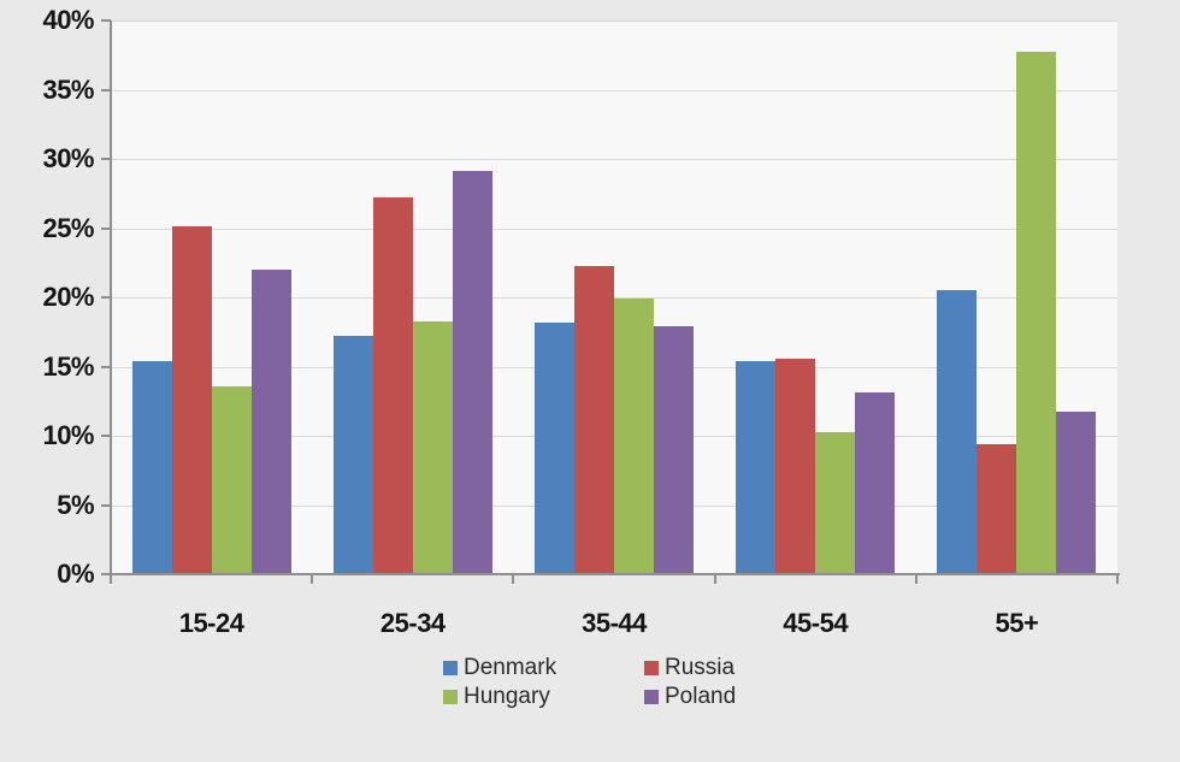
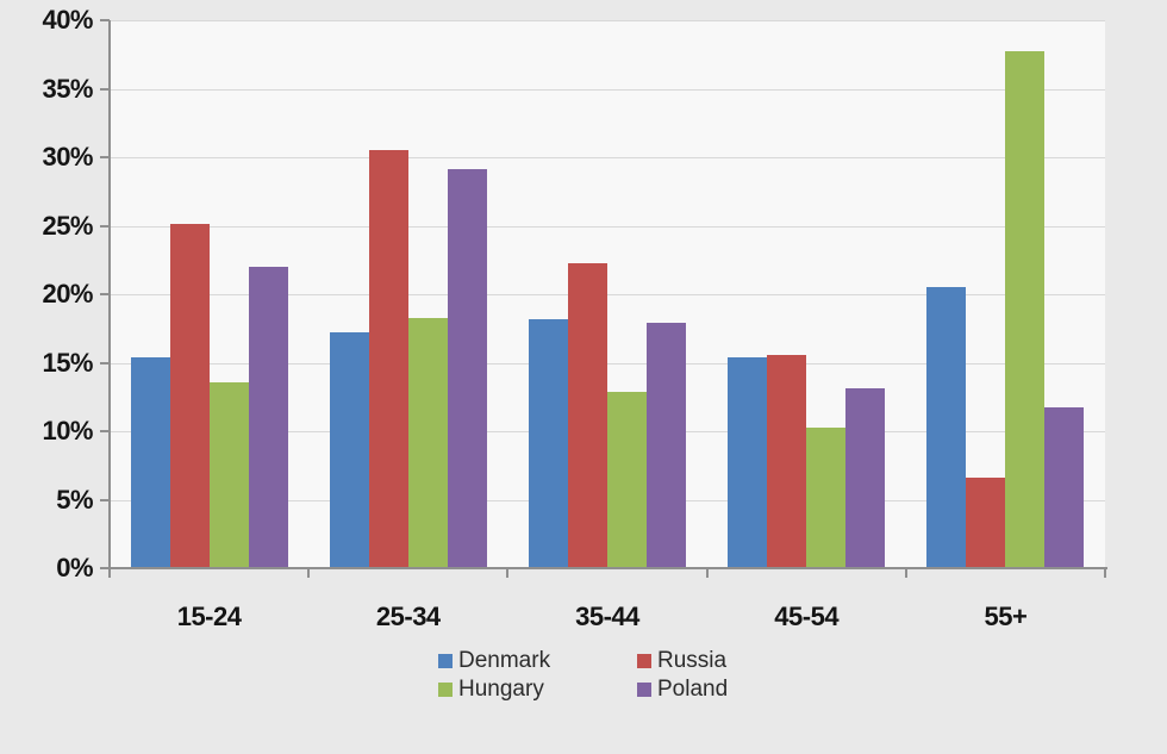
Russia/25-34: 27.2% -> 30.5%
Hungary/35-44: 19.9% -> 12.9%
Russia/55+: 9.4% -> 6.6%
